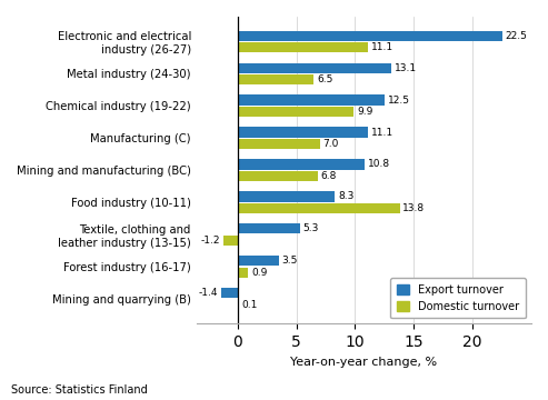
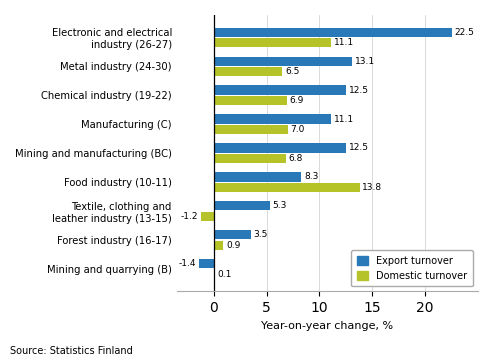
Domestic turnover/Chemical industry (19-22): 9.9 -> 6.9
Export turnover/Mining and manufacturing (BC): 10.8 -> 12.5
